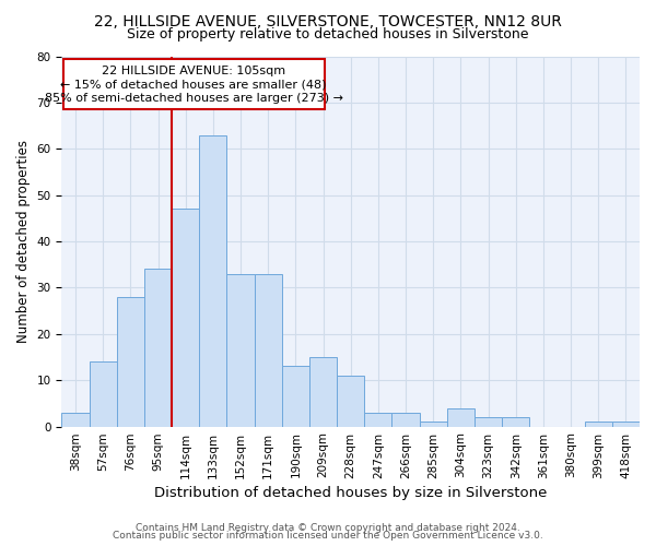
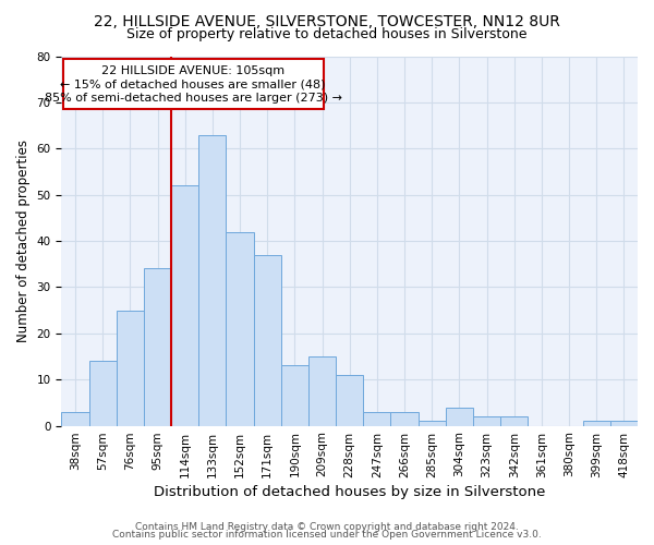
76sqm: 28 -> 25
114sqm: 47 -> 52
152sqm: 33 -> 42
171sqm: 33 -> 37
